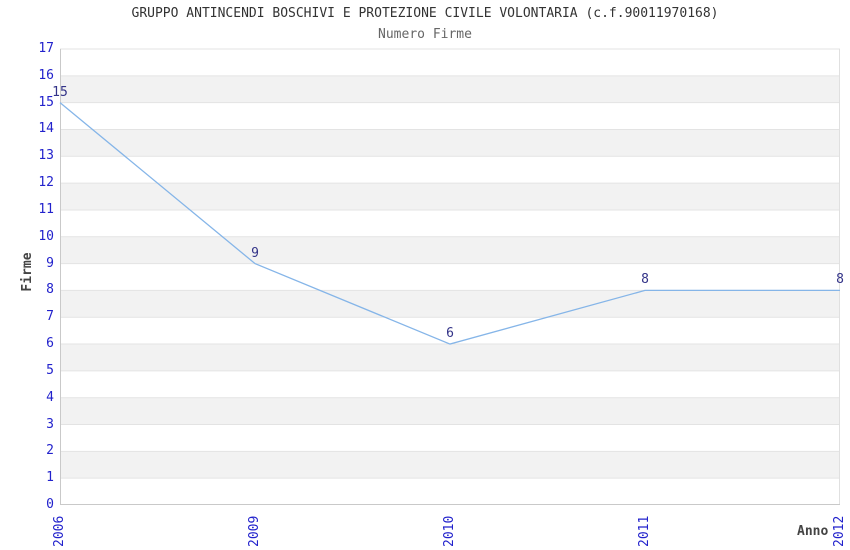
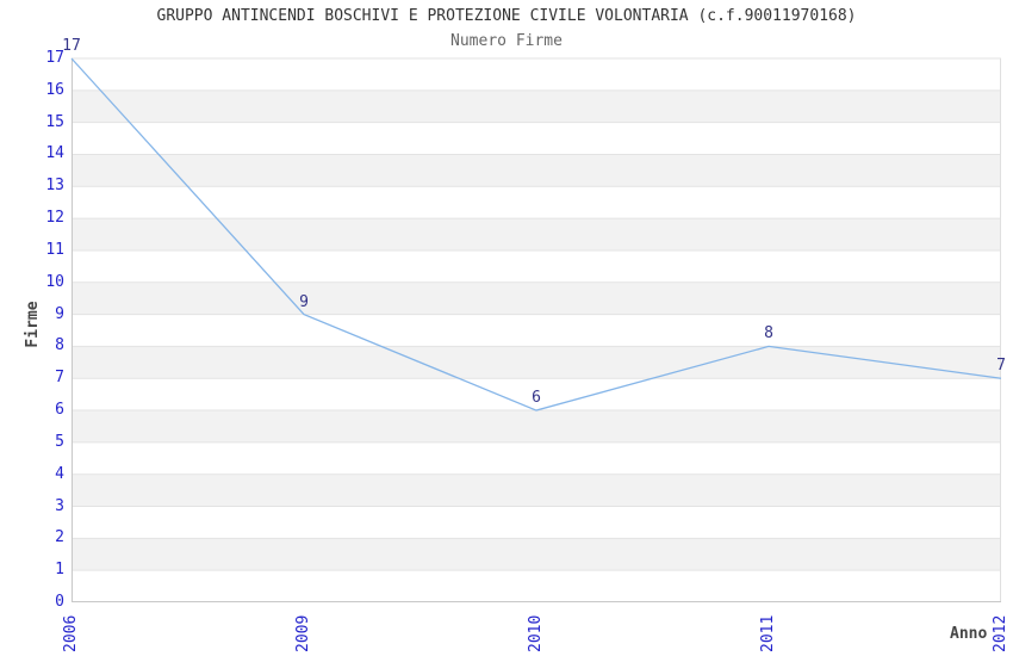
2006: 15 -> 17
2012: 8 -> 7
